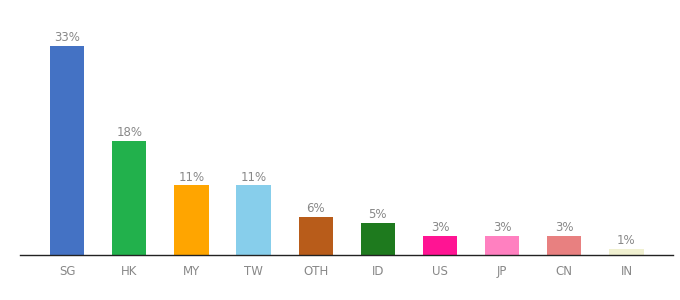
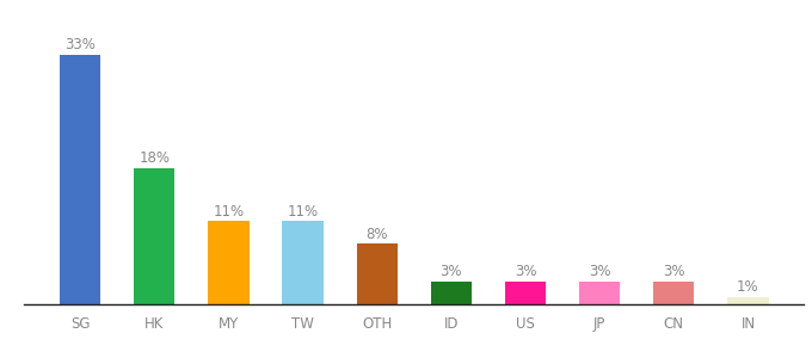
OTH: 6% -> 8%
ID: 5% -> 3%
